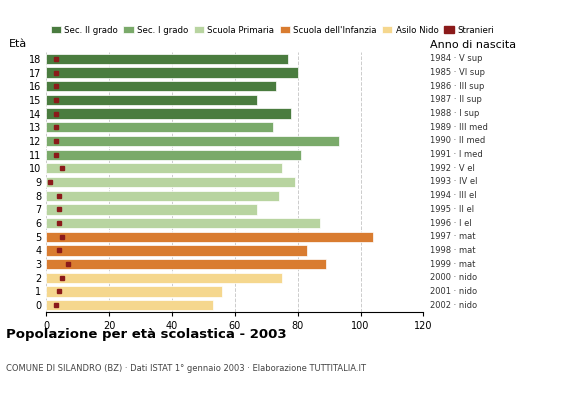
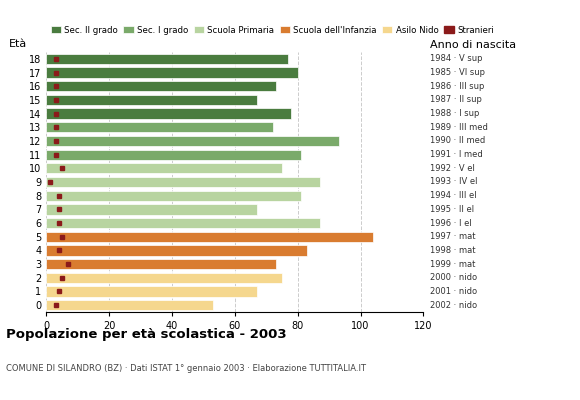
9: 79 -> 87
8: 74 -> 81
3: 89 -> 73
1: 56 -> 67
